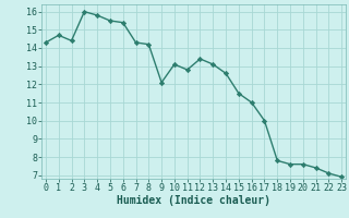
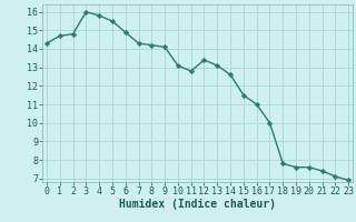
2: 14.4 -> 14.8
6: 15.4 -> 14.9
9: 12.1 -> 14.1
